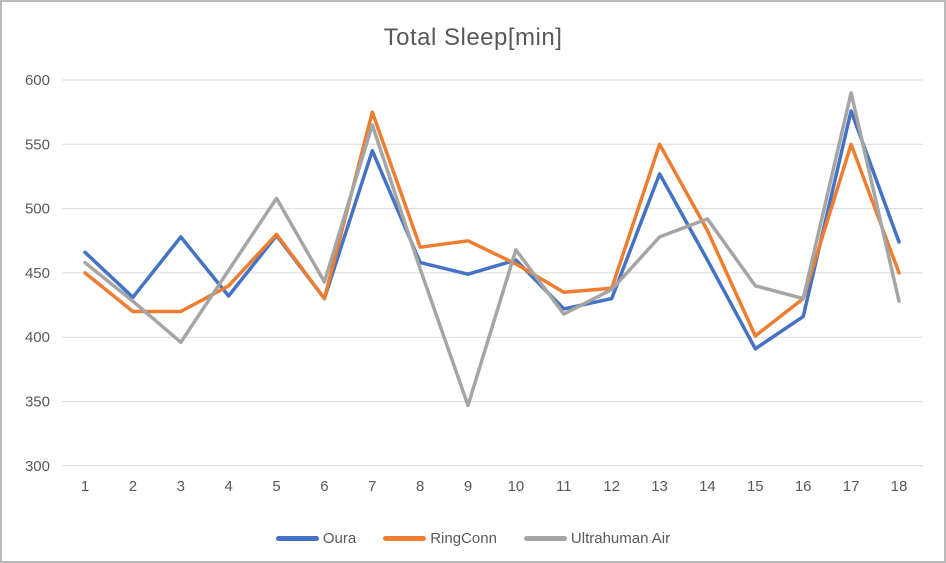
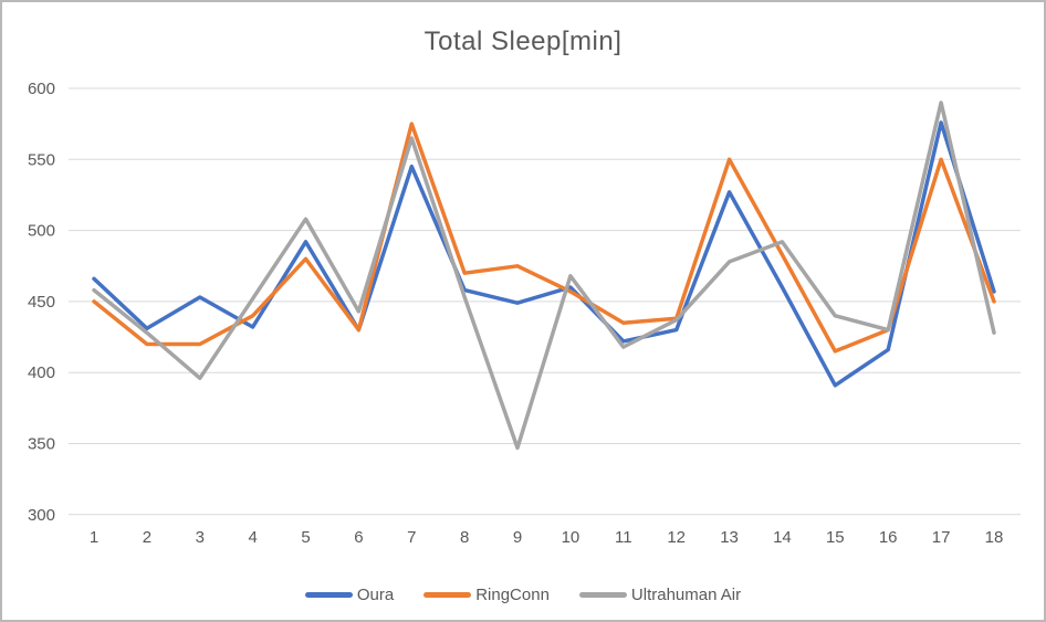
Oura/3: 478 -> 453
Oura/5: 479 -> 492
RingConn/15: 401 -> 415
Oura/18: 474 -> 457
